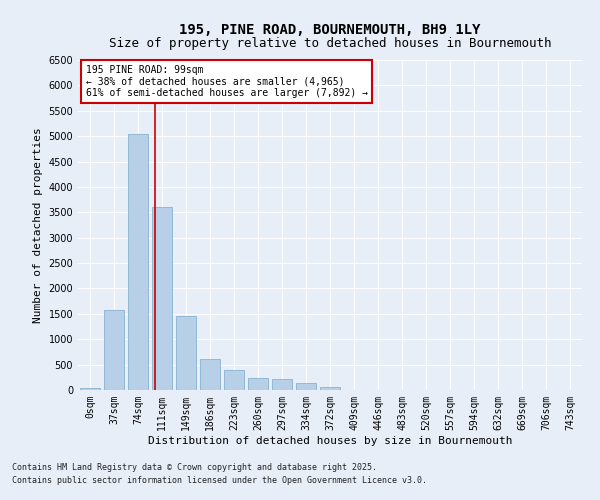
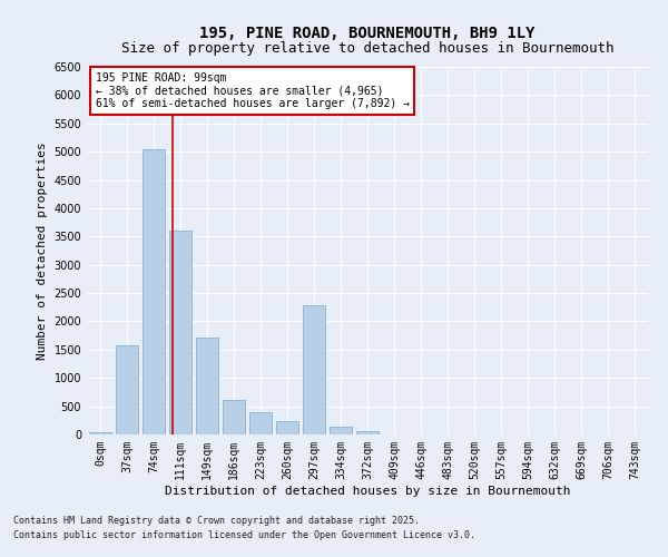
149sqm: 1450 -> 1720
297sqm: 210 -> 2280
